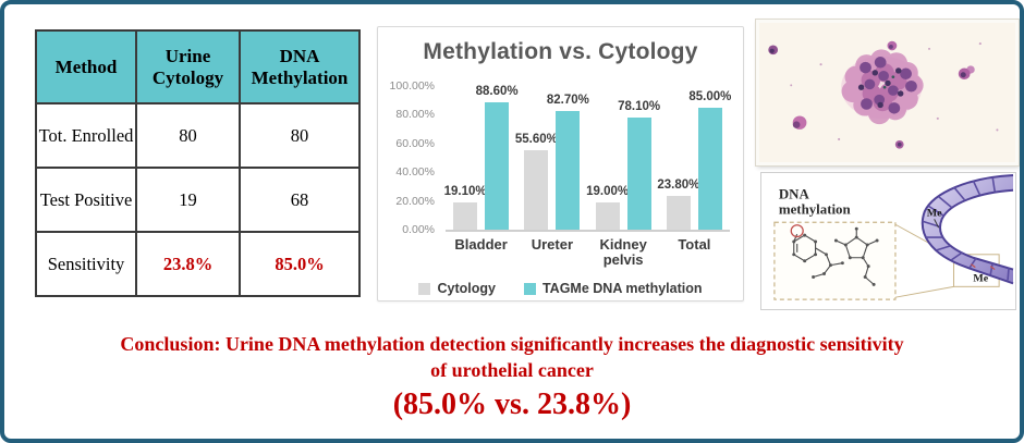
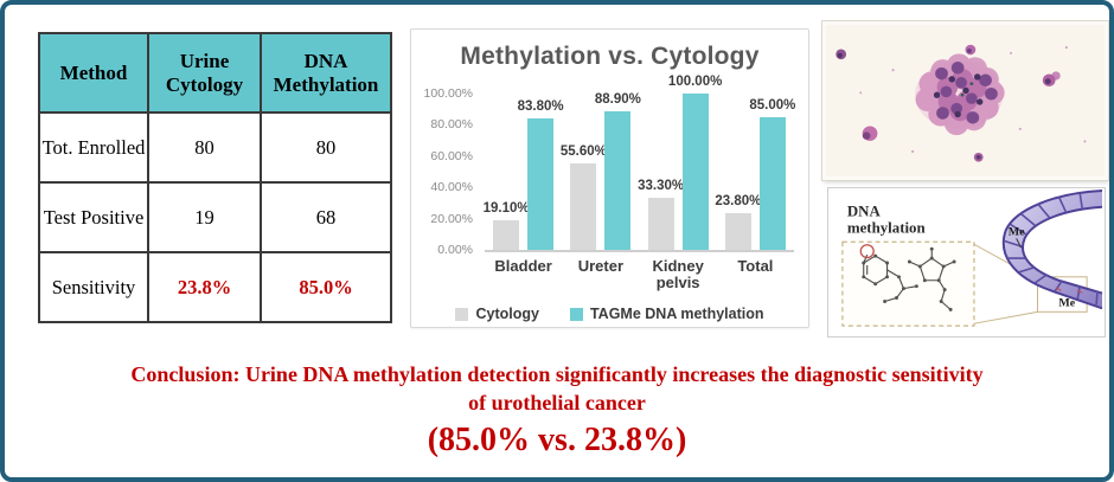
TAGMe DNA methylation/Bladder: 88.60% -> 83.80%
TAGMe DNA methylation/Ureter: 82.70% -> 88.90%
Cytology/Kidney pelvis: 19.00% -> 33.30%
TAGMe DNA methylation/Kidney pelvis: 78.10% -> 100.00%
